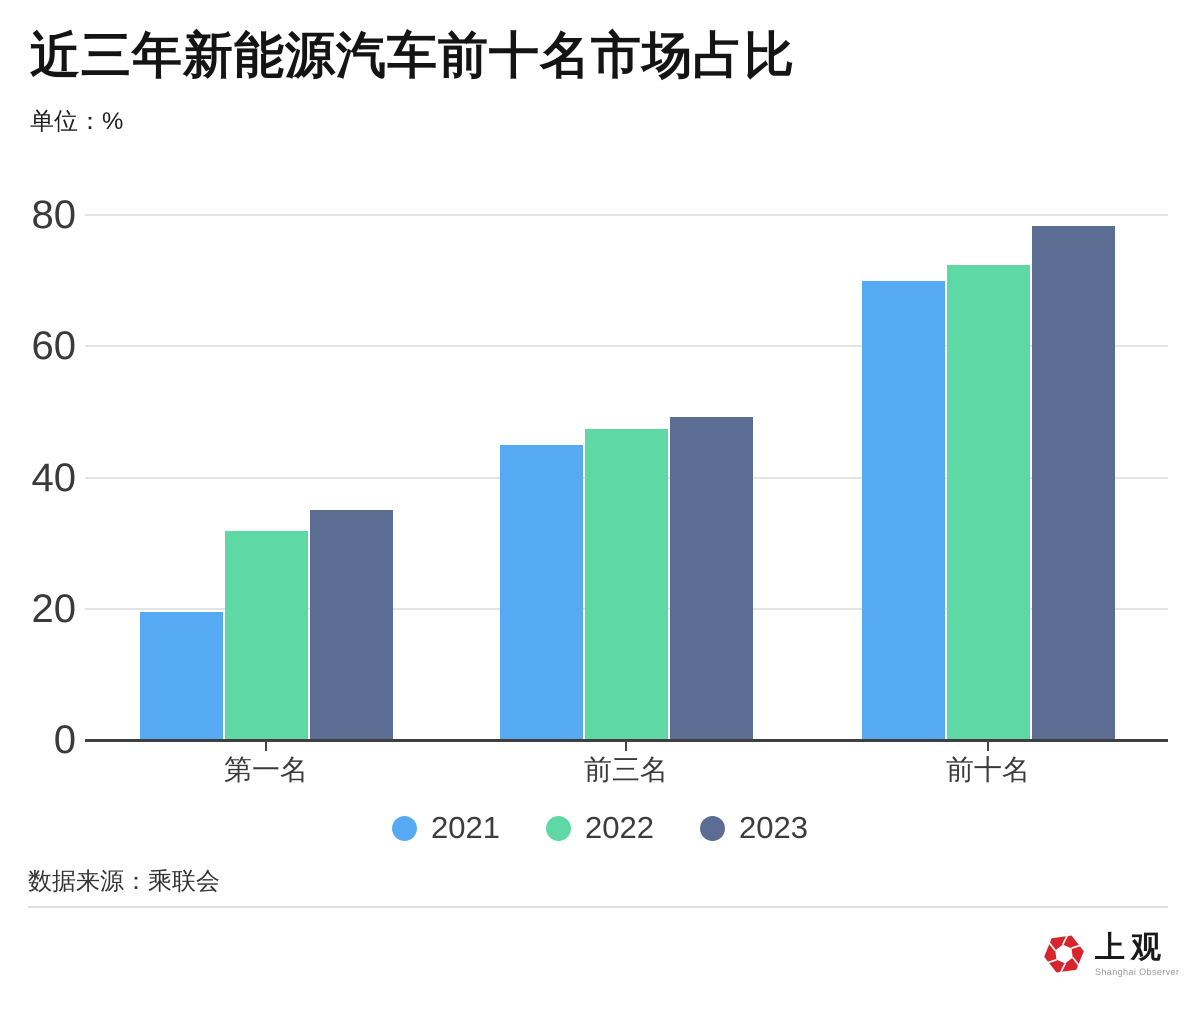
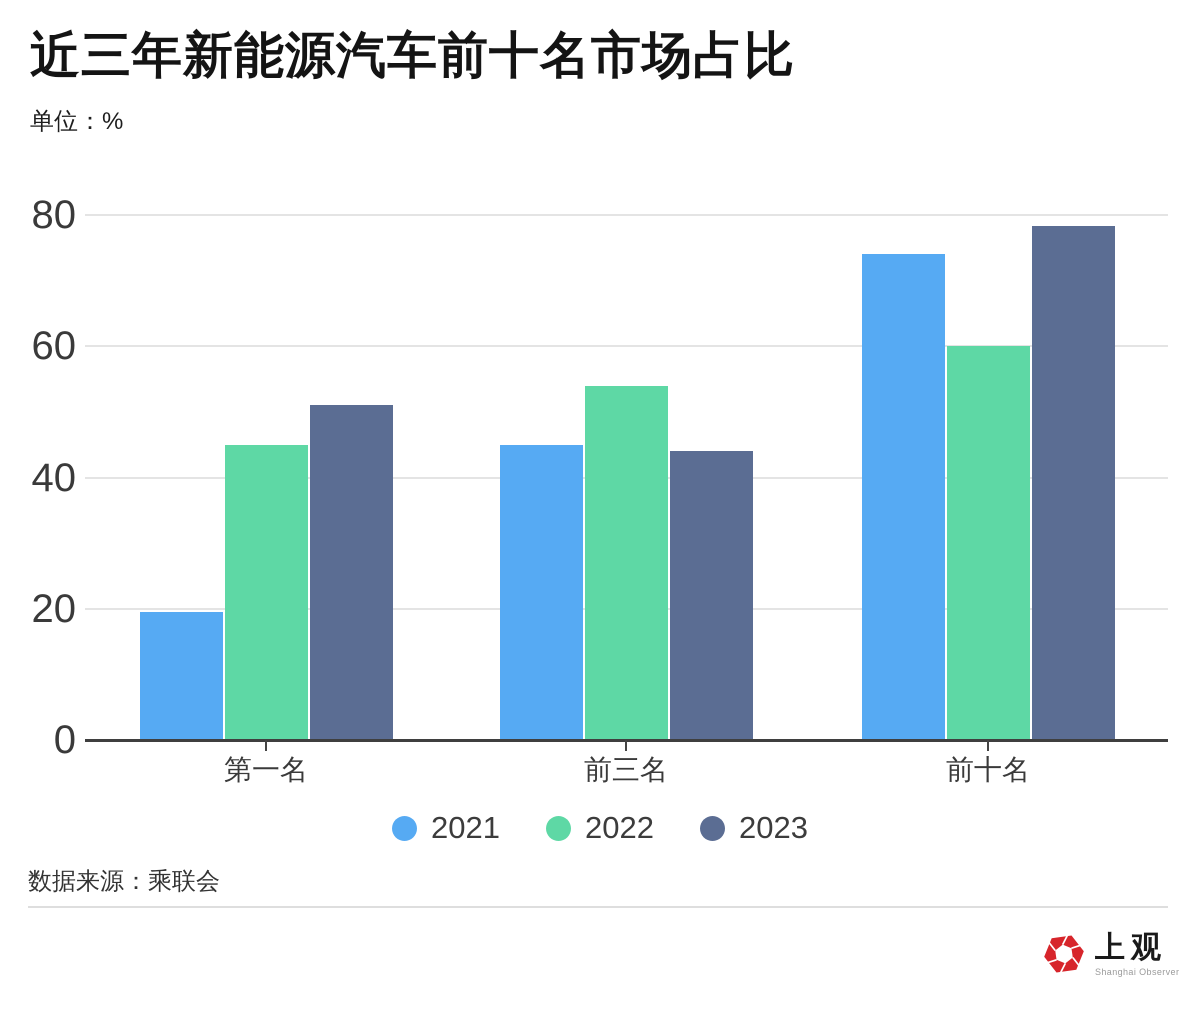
2022/第一名: 32 -> 45
2023/第一名: 35 -> 51
2022/前三名: 47 -> 54
2023/前三名: 49 -> 44
2021/前十名: 70 -> 74
2022/前十名: 72 -> 60
